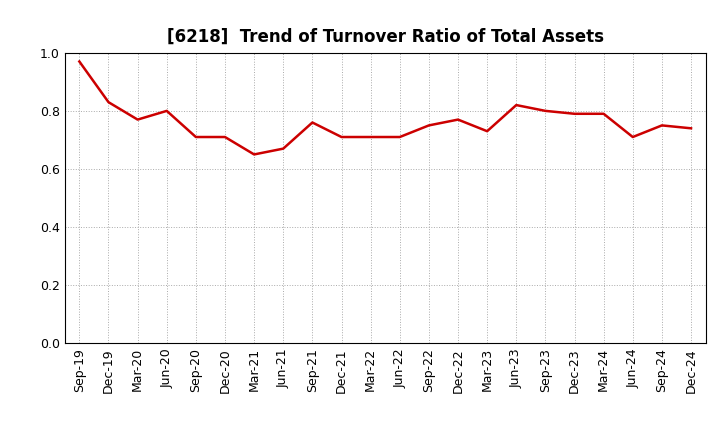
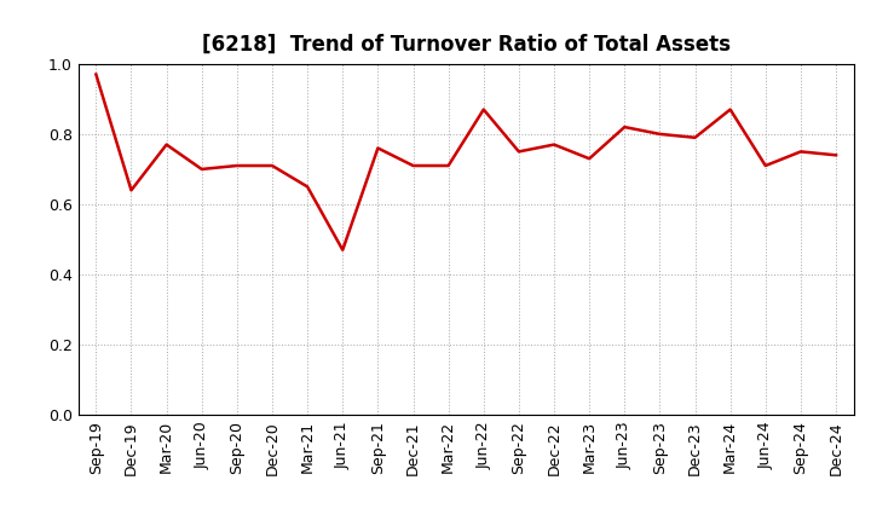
Dec-19: 0.83 -> 0.64
Jun-20: 0.80 -> 0.70
Jun-21: 0.67 -> 0.47
Jun-22: 0.71 -> 0.87
Mar-24: 0.79 -> 0.87
